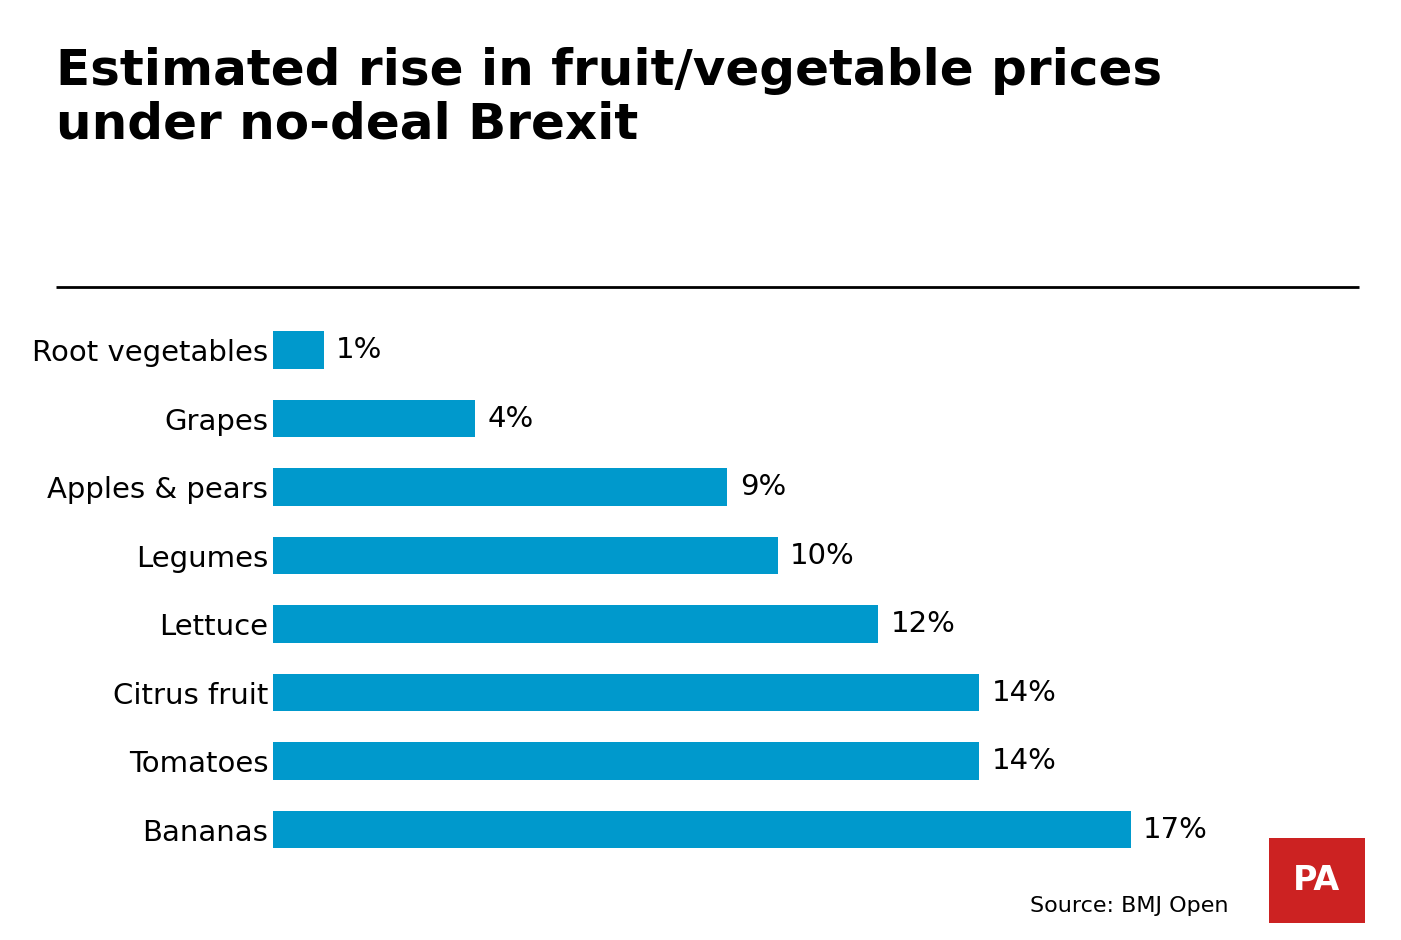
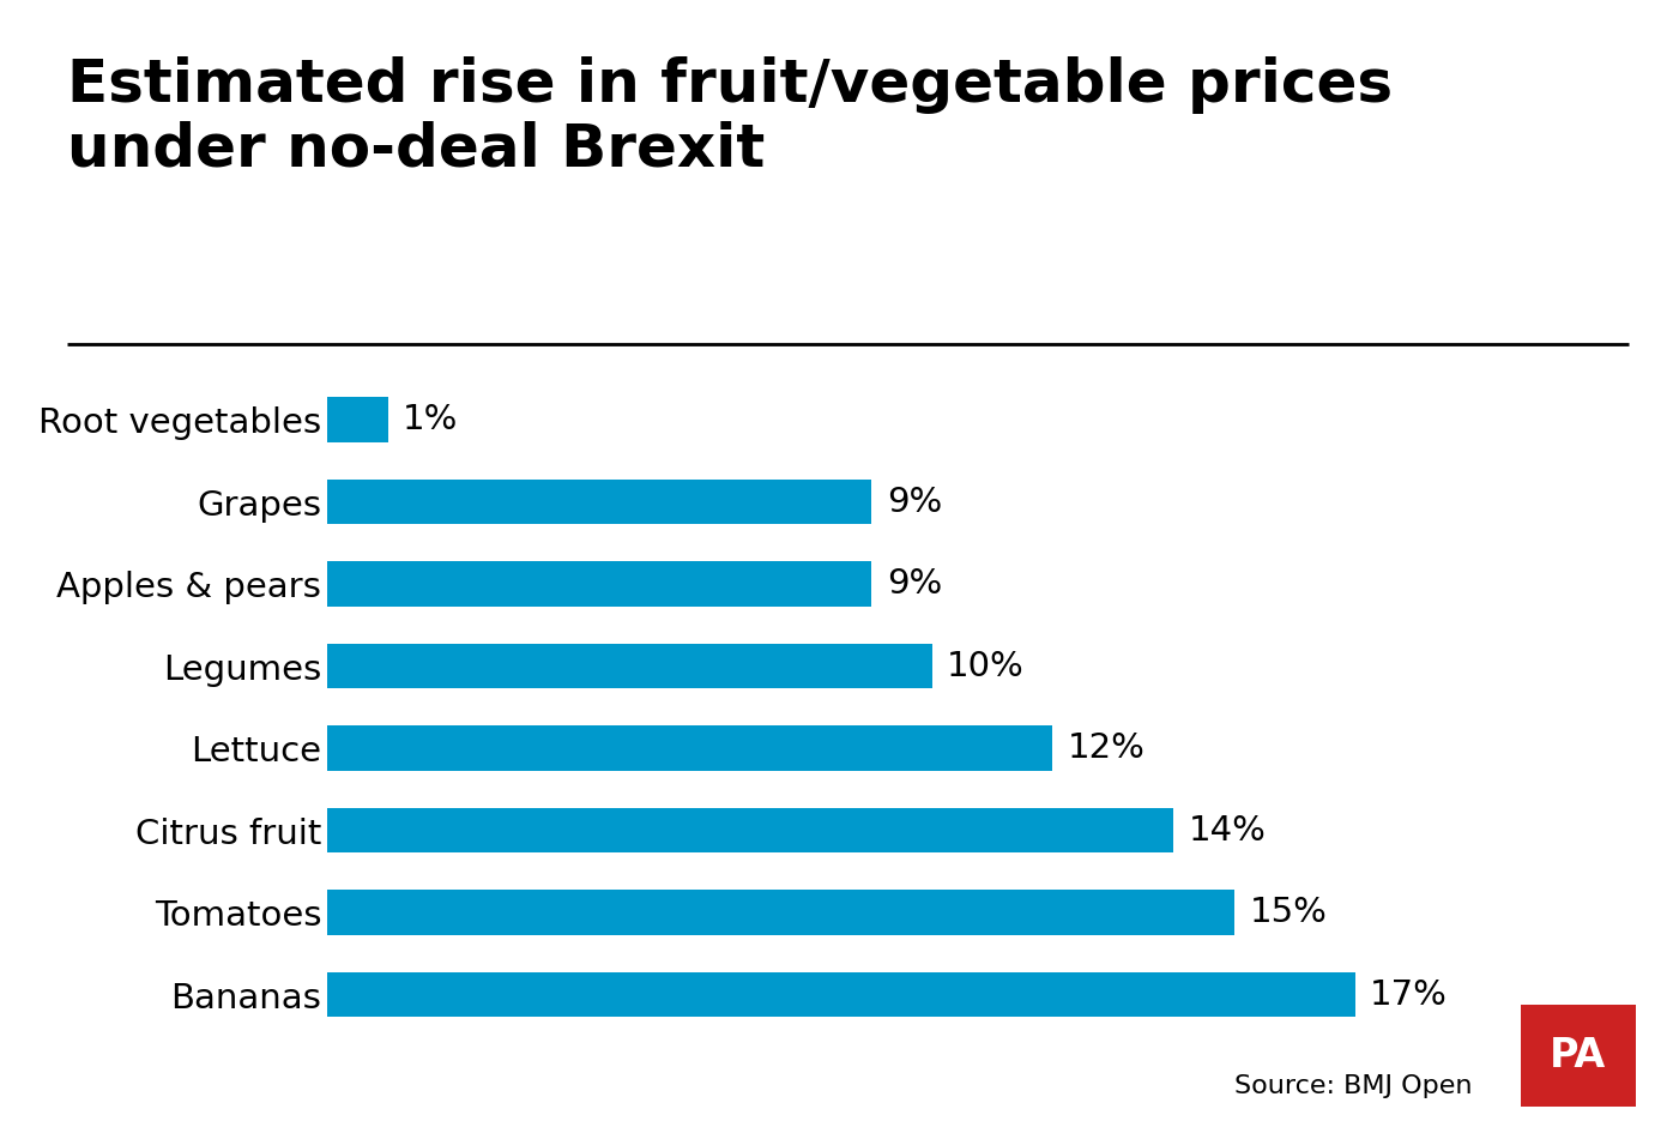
Grapes: 4% -> 9%
Tomatoes: 14% -> 15%
